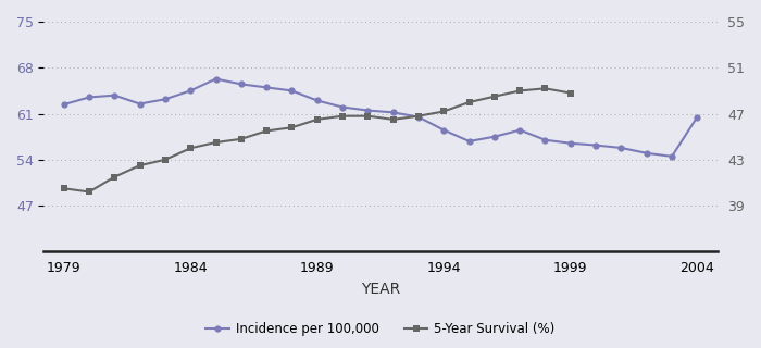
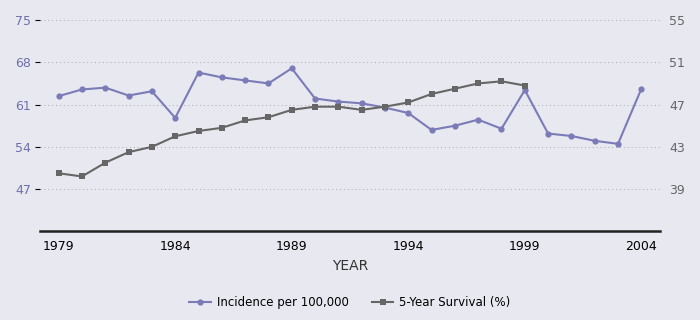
Incidence per 100,000/1984: 64.5 -> 58.8
Incidence per 100,000/1989: 63.0 -> 67.0
Incidence per 100,000/1994: 58.5 -> 59.6
Incidence per 100,000/1999: 56.5 -> 63.4
Incidence per 100,000/2004: 60.5 -> 63.6
